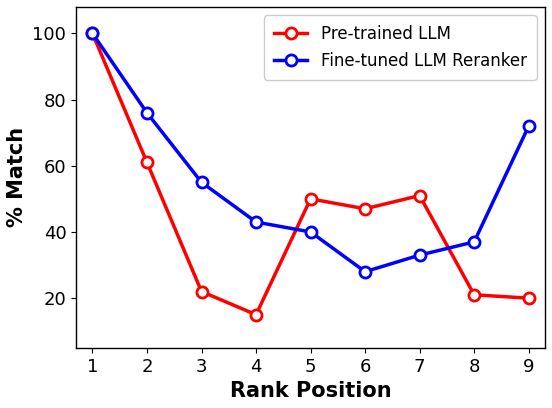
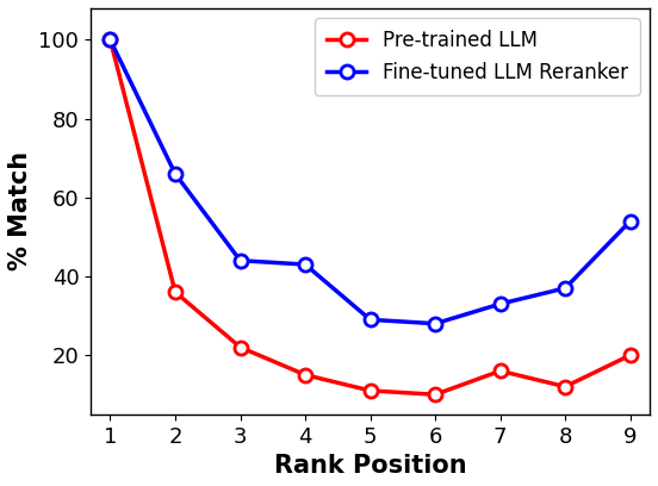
Pre-trained LLM/2: 61 -> 36
Fine-tuned LLM Reranker/2: 76 -> 66
Fine-tuned LLM Reranker/3: 55 -> 44
Pre-trained LLM/5: 50 -> 11
Fine-tuned LLM Reranker/5: 40 -> 29
Pre-trained LLM/6: 47 -> 10
Pre-trained LLM/7: 51 -> 16
Pre-trained LLM/8: 21 -> 12
Fine-tuned LLM Reranker/9: 72 -> 54
